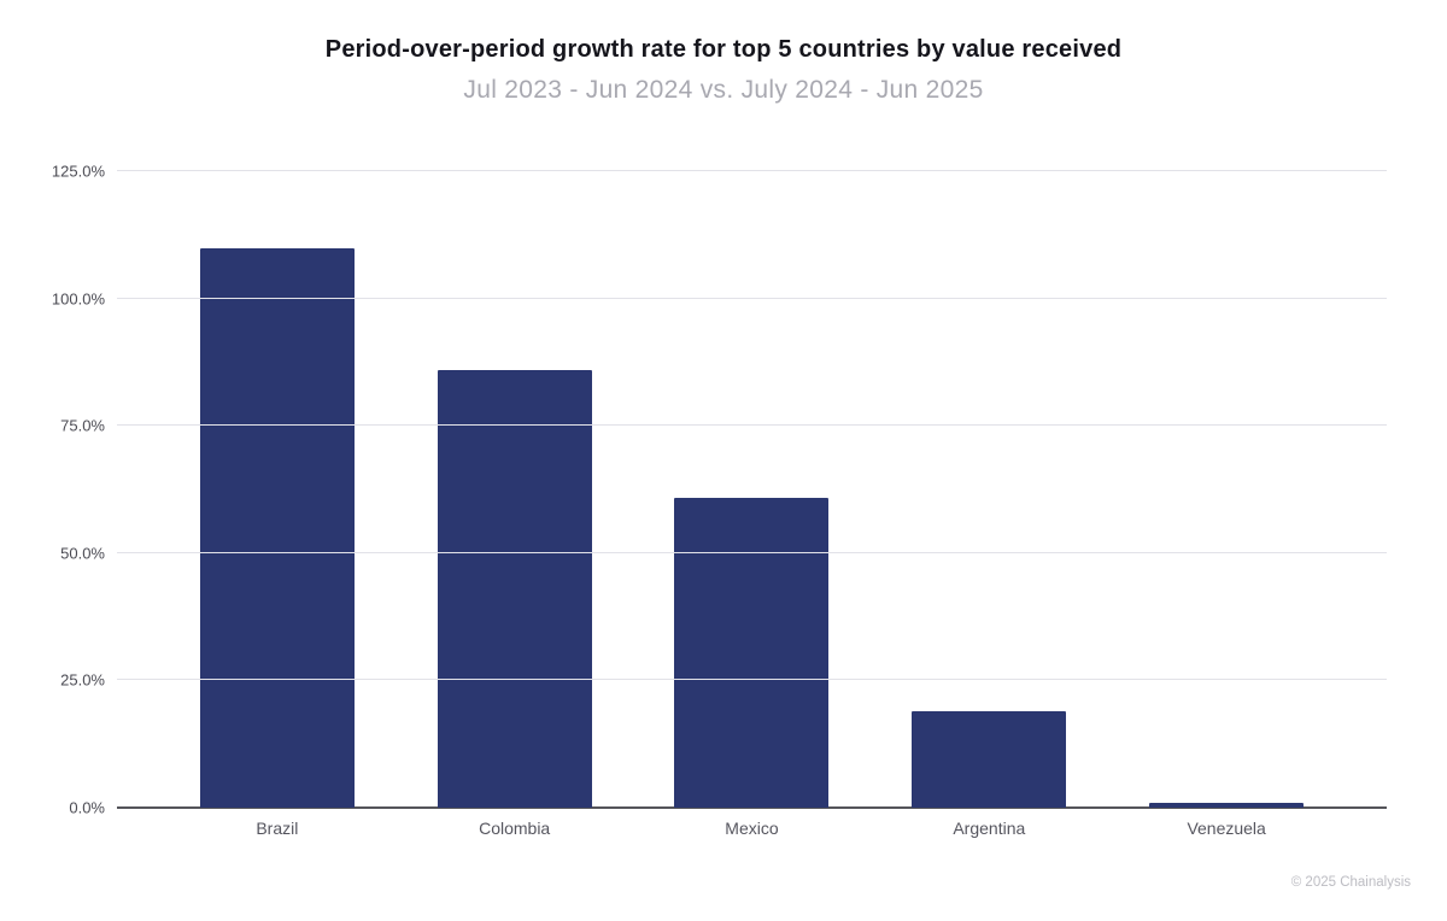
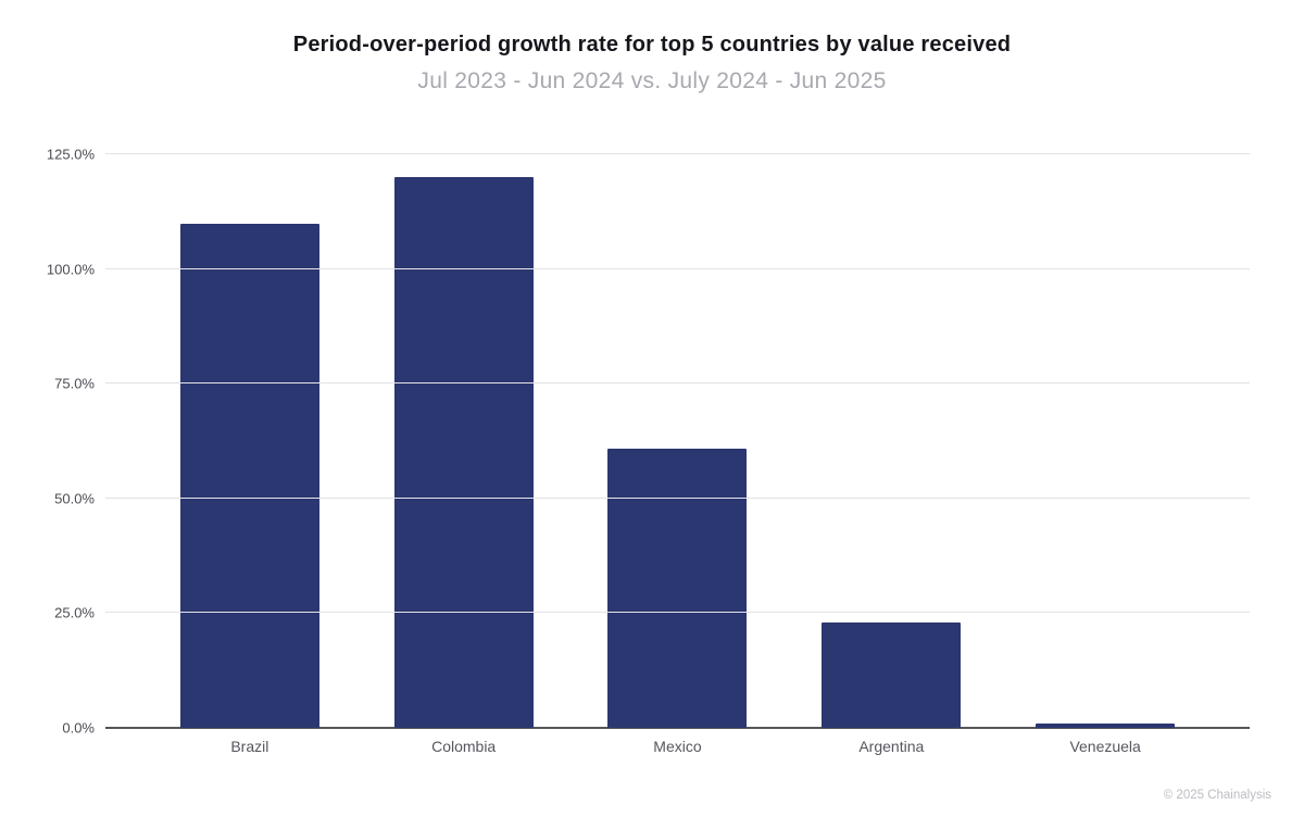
Colombia: 86% -> 120%
Argentina: 19% -> 23%
